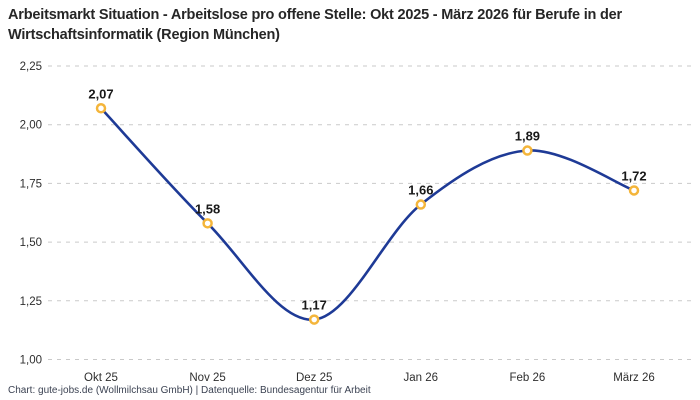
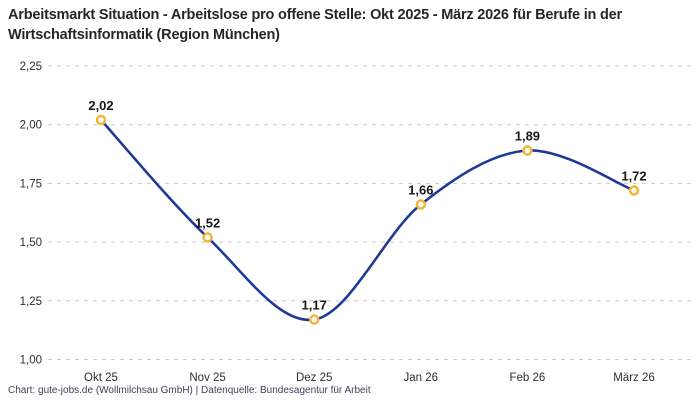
Okt 25: 2,07 -> 2,02
Nov 25: 1,58 -> 1,52
